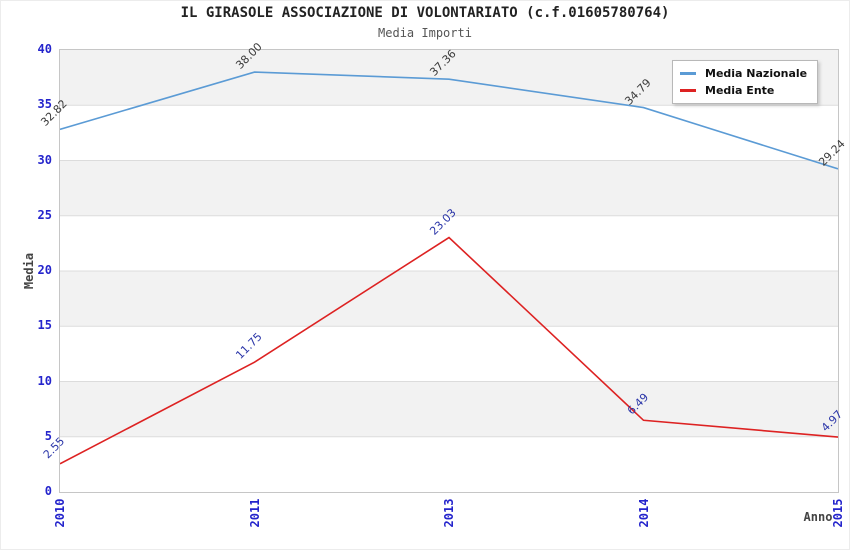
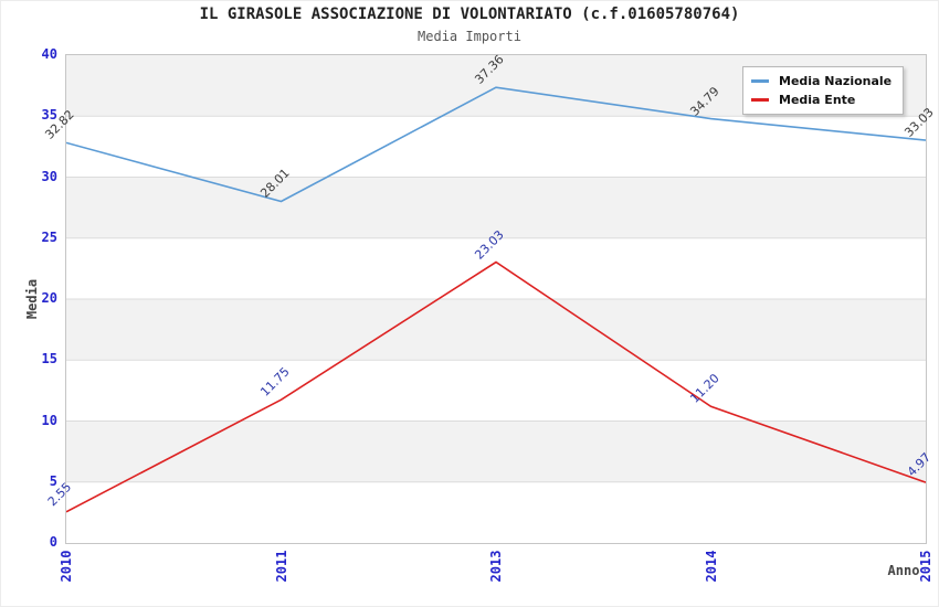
Media Nazionale/2011: 38.00 -> 28.01
Media Ente/2014: 6.49 -> 11.20
Media Nazionale/2015: 29.24 -> 33.03
